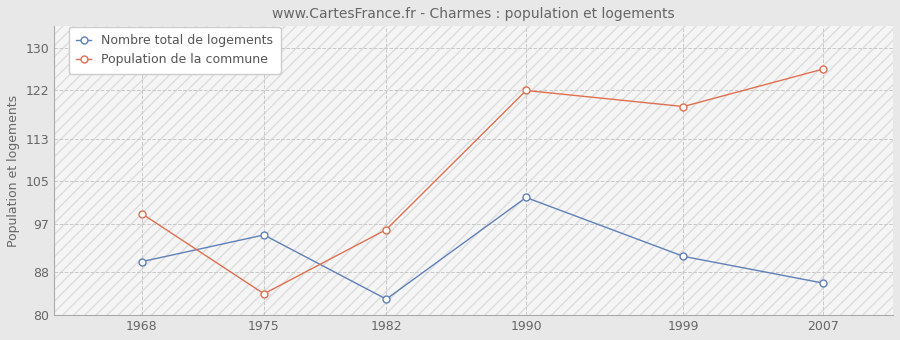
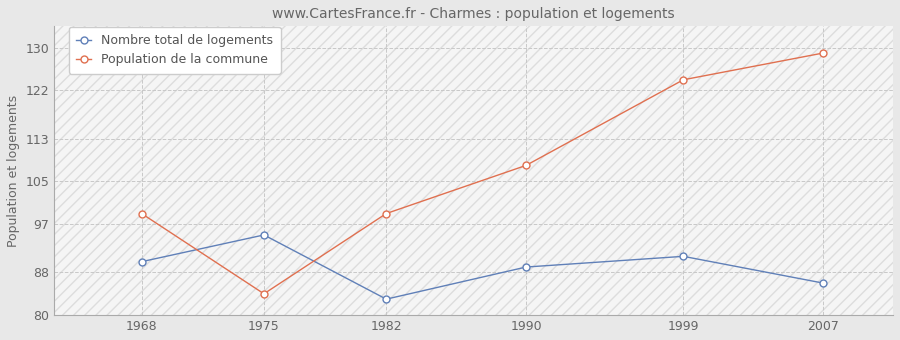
Population de la commune/1982: 96 -> 99
Nombre total de logements/1990: 102 -> 89
Population de la commune/1990: 122 -> 108
Population de la commune/1999: 119 -> 124
Population de la commune/2007: 126 -> 129
